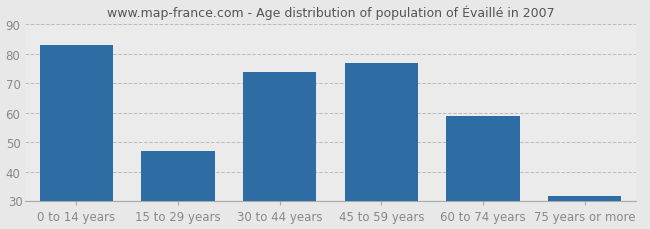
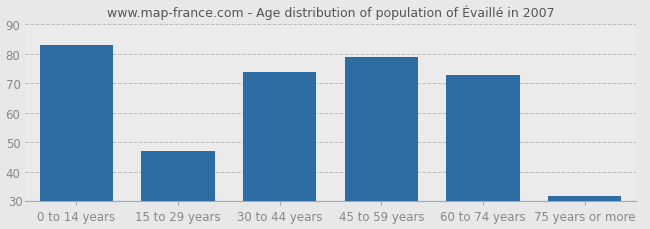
45 to 59 years: 77 -> 79
60 to 74 years: 59 -> 73
